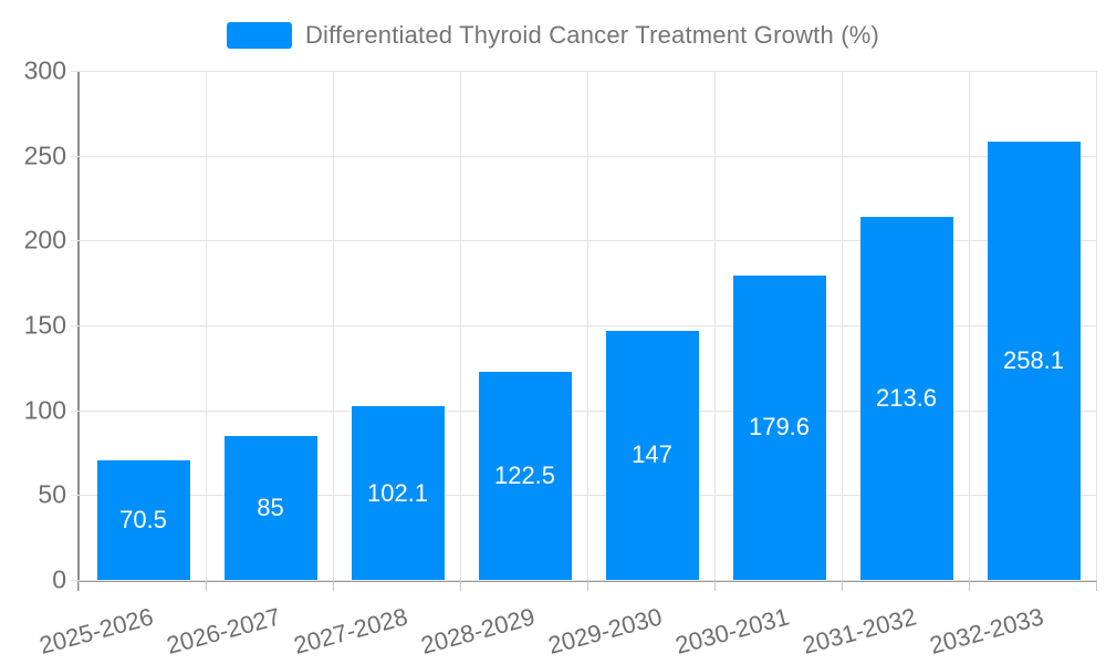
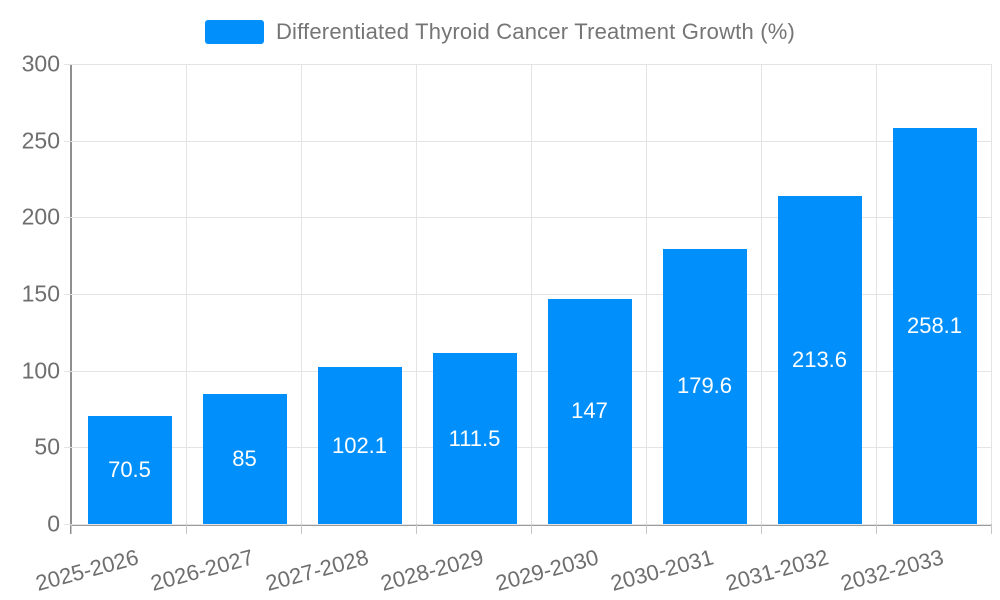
2028-2029: 122.5 -> 111.5
